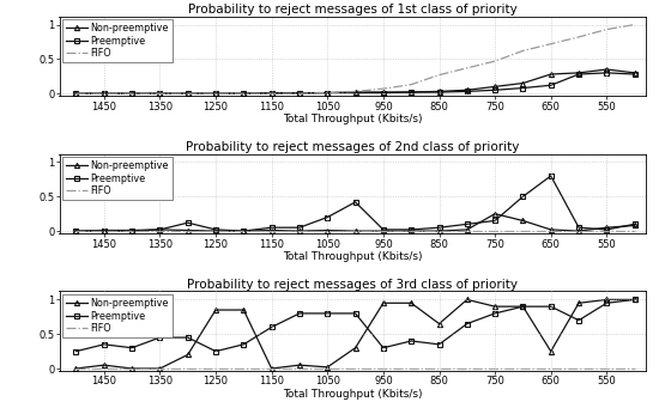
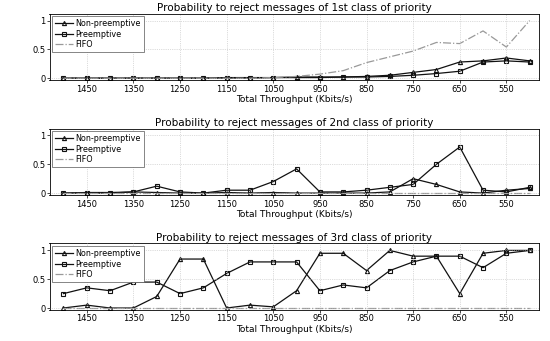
Probability to reject messages of 1st class of priority/FIFO/650: 0.72 -> 0.60
Probability to reject messages of 1st class of priority/FIFO/550: 0.93 -> 0.54
